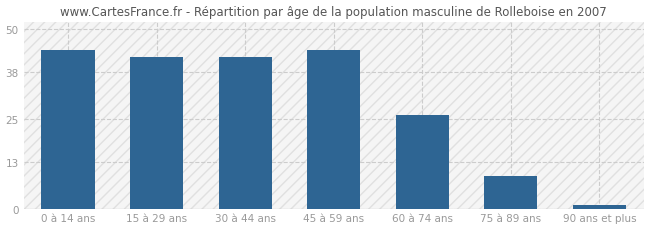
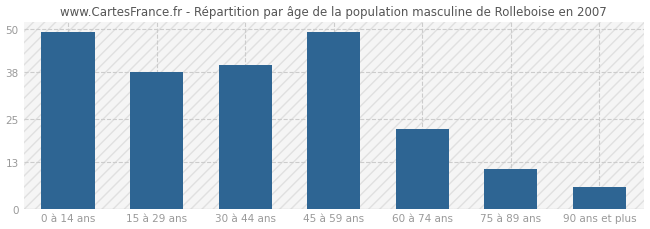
0 à 14 ans: 44 -> 49
15 à 29 ans: 42 -> 38
30 à 44 ans: 42 -> 40
45 à 59 ans: 44 -> 49
60 à 74 ans: 26 -> 22
75 à 89 ans: 9 -> 11
90 ans et plus: 1 -> 6
